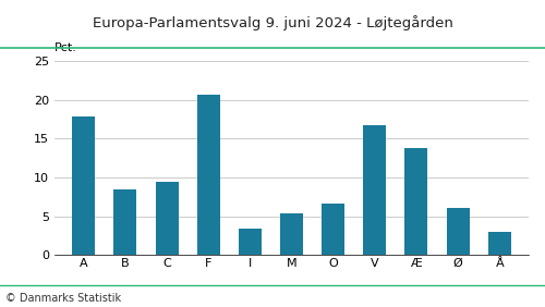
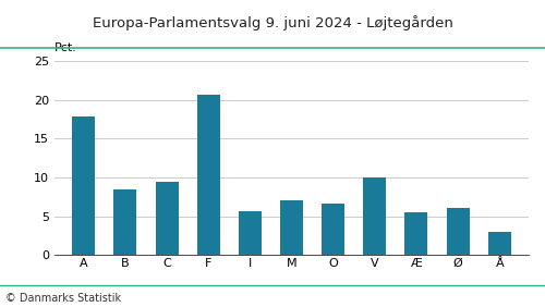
I: 3.4 -> 5.7
M: 5.4 -> 7.0
V: 16.8 -> 10.0
Æ: 13.8 -> 5.5
